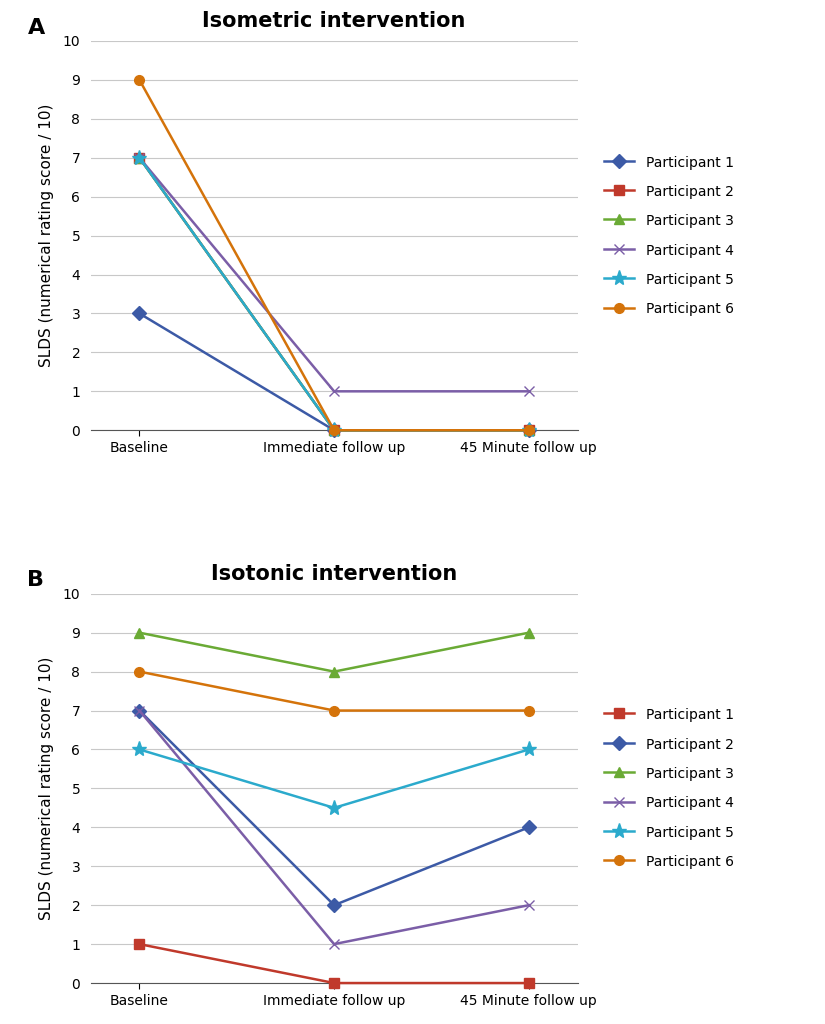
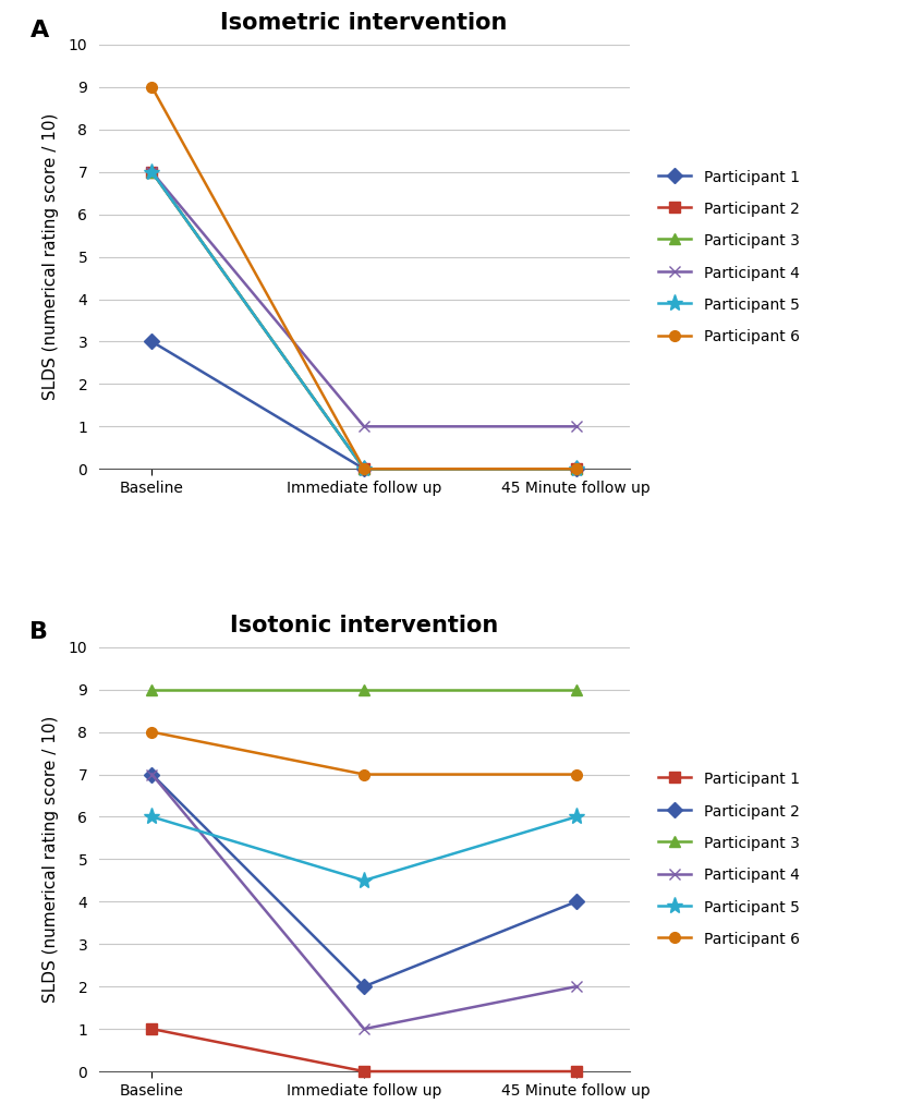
Isotonic intervention/Participant 3/Immediate follow up: 8 -> 9
